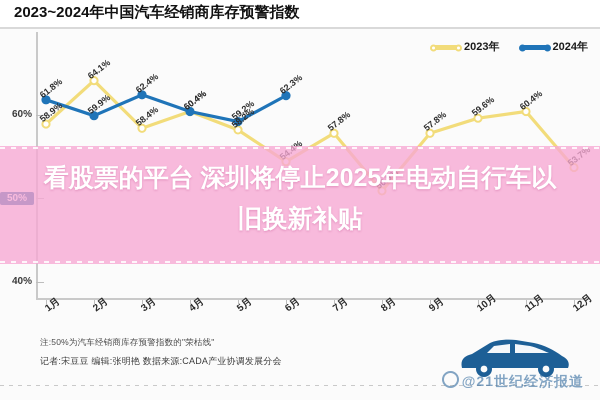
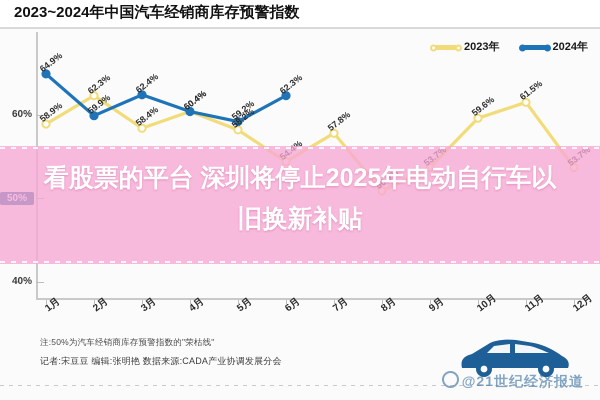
2024年/1月: 61.8% -> 64.9%
2023年/2月: 64.1% -> 62.3%
2023年/9月: 57.8% -> 53.7%
2023年/11月: 60.4% -> 61.5%
